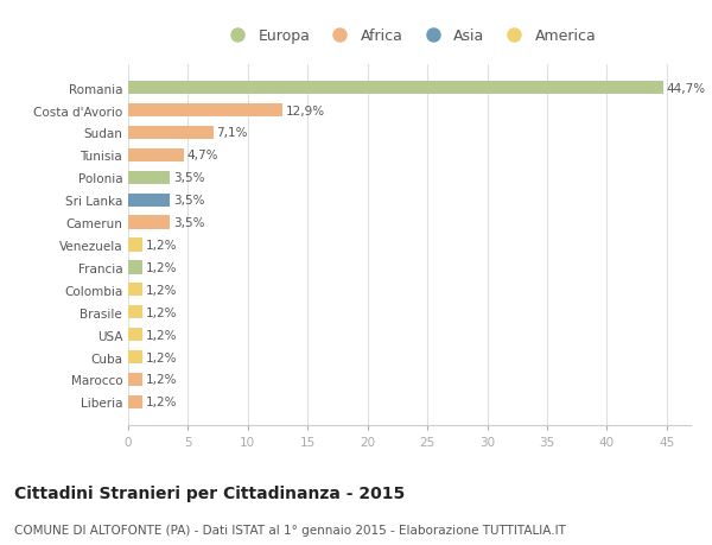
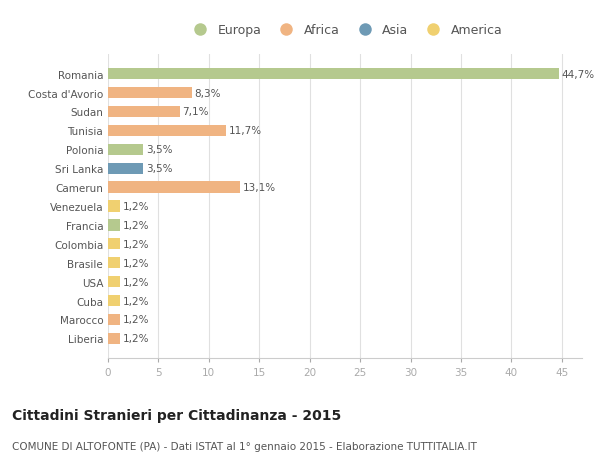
Costa d'Avorio: 12,9% -> 8,3%
Tunisia: 4,7% -> 11,7%
Camerun: 3,5% -> 13,1%
